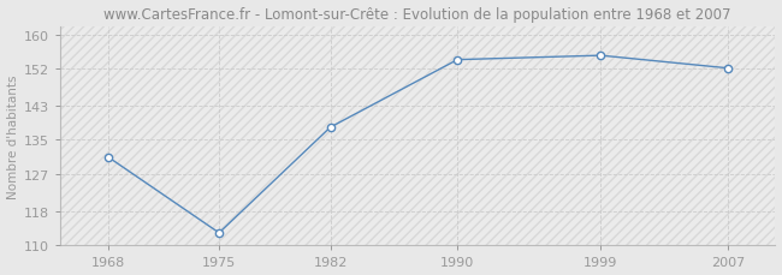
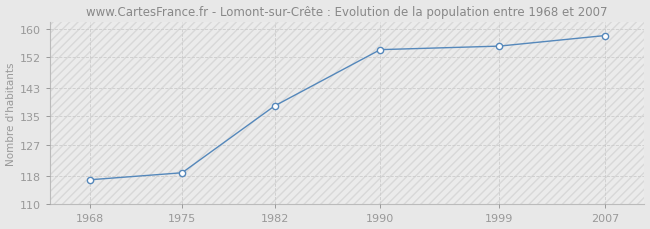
1968: 131 -> 117
1975: 113 -> 119
2007: 152 -> 158
